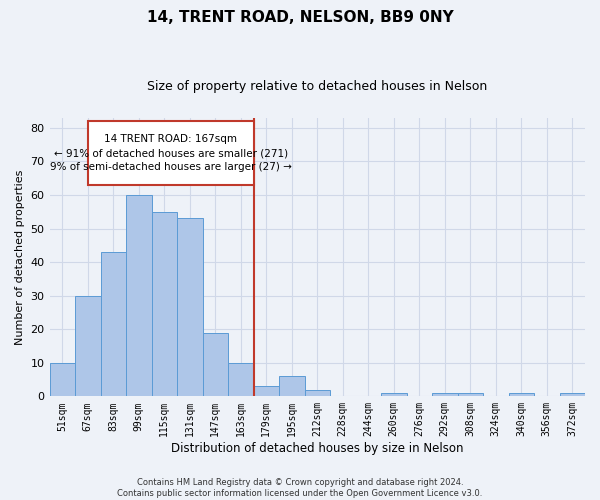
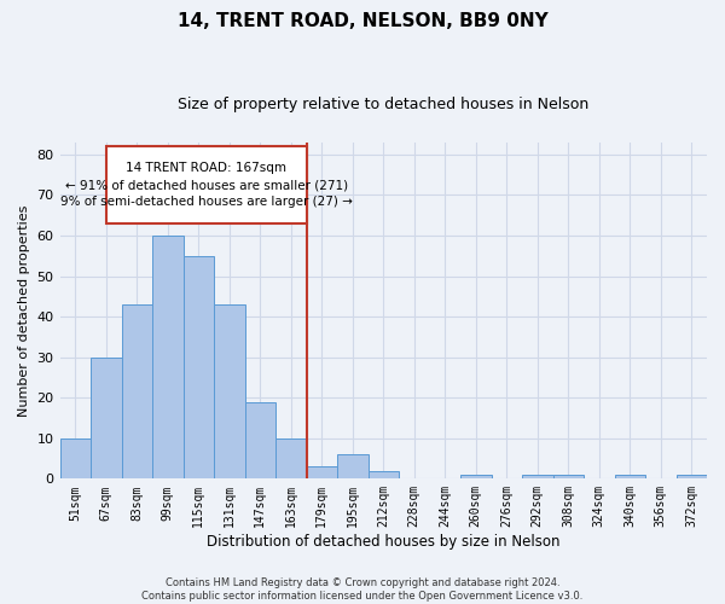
131sqm: 53 -> 43
